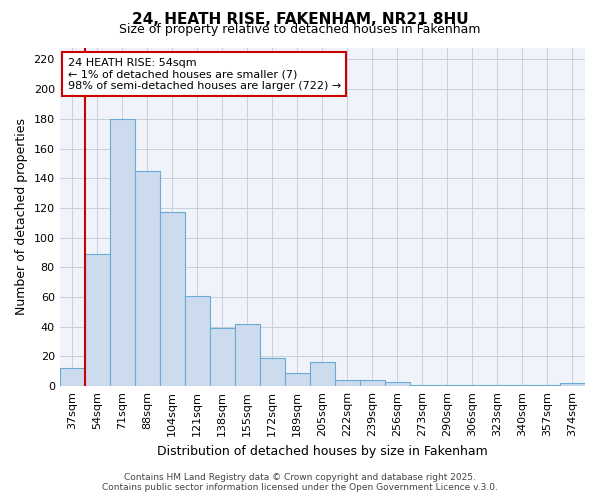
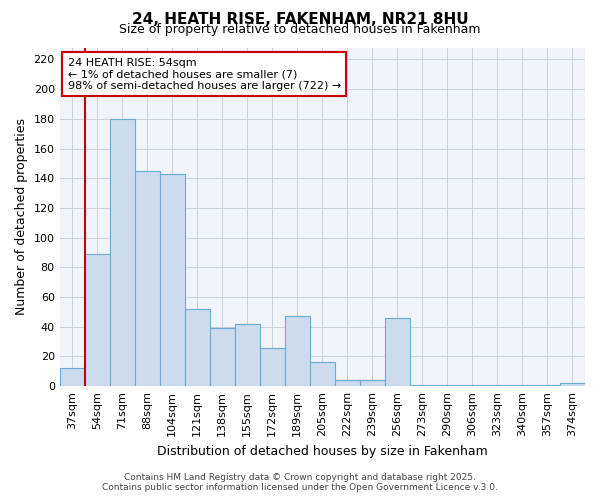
104sqm: 117 -> 143
121sqm: 61 -> 52
172sqm: 19 -> 26
189sqm: 9 -> 47
256sqm: 3 -> 46
